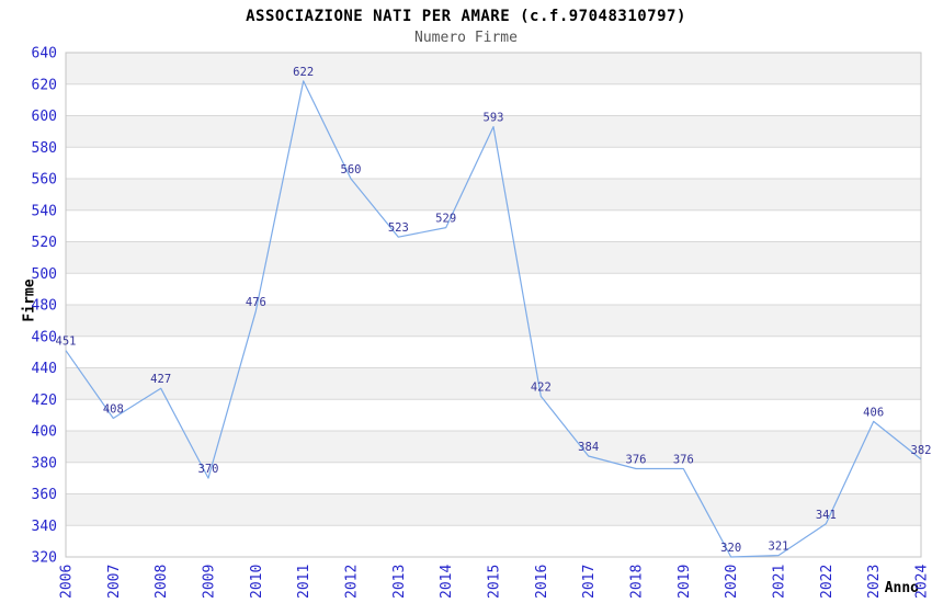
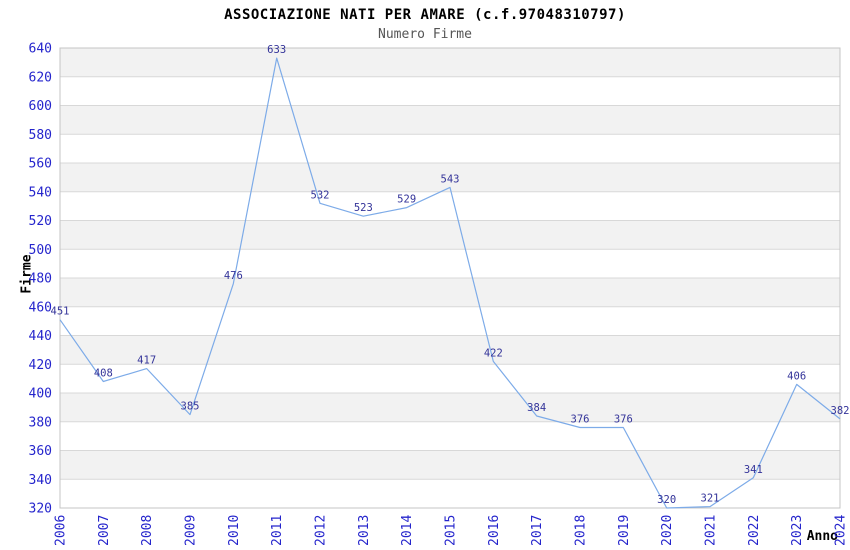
2008: 427 -> 417
2009: 370 -> 385
2011: 622 -> 633
2012: 560 -> 532
2015: 593 -> 543
